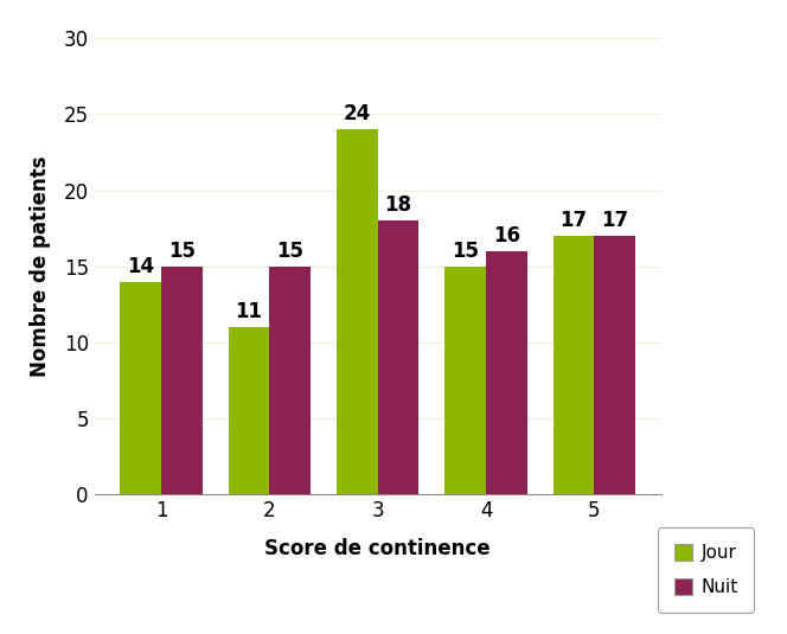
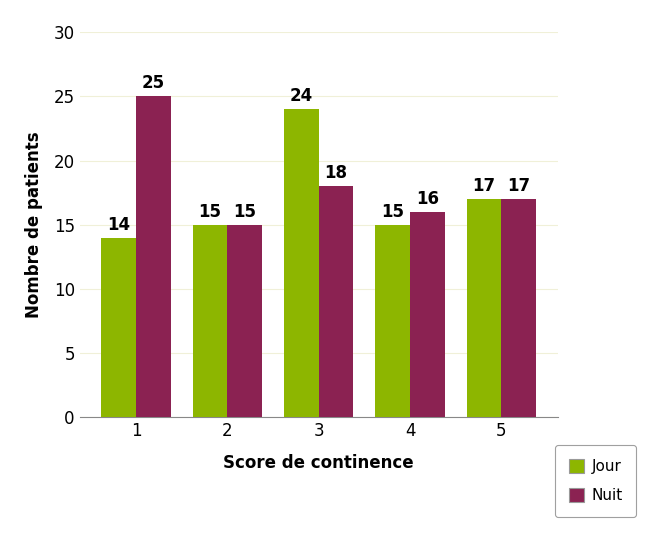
Nuit/1: 15 -> 25
Jour/2: 11 -> 15
